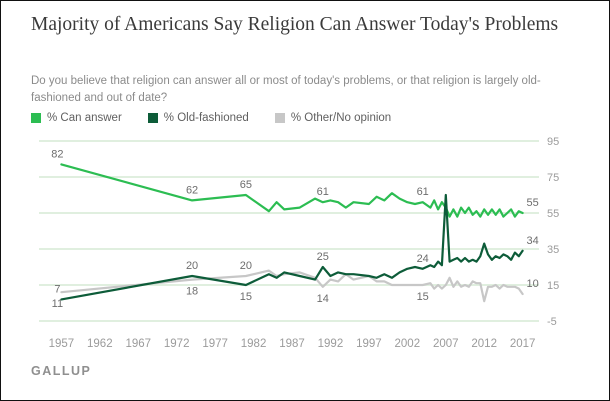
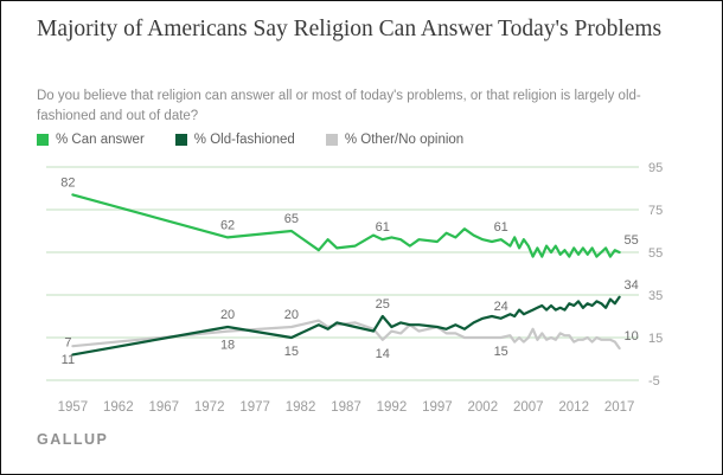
% Old-fashioned/2007: 65 -> 27
% Old-fashioned/2012: 38 -> 30
% Other/No opinion/2012: 6 -> 13
